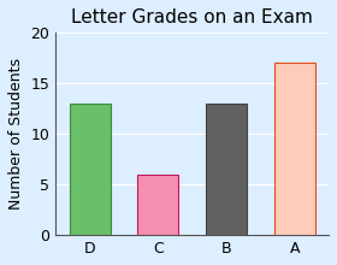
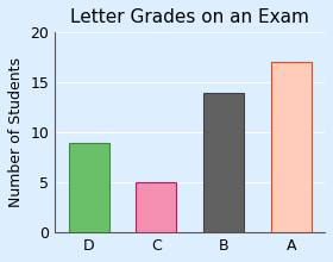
D: 13 -> 9
C: 6 -> 5
B: 13 -> 14
